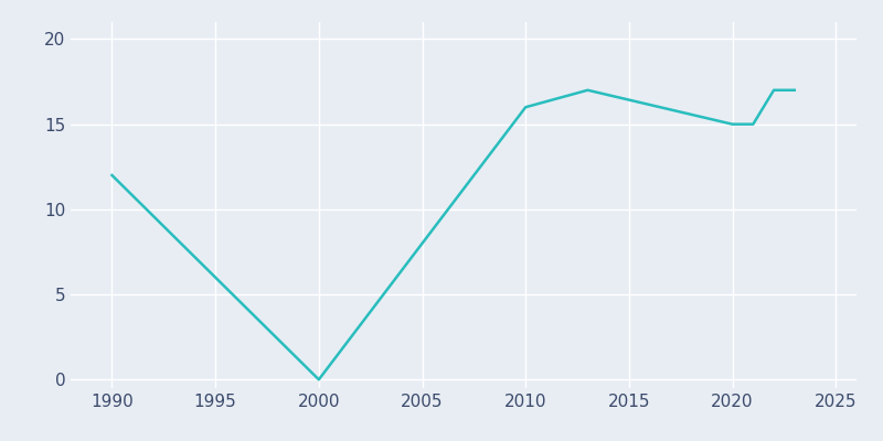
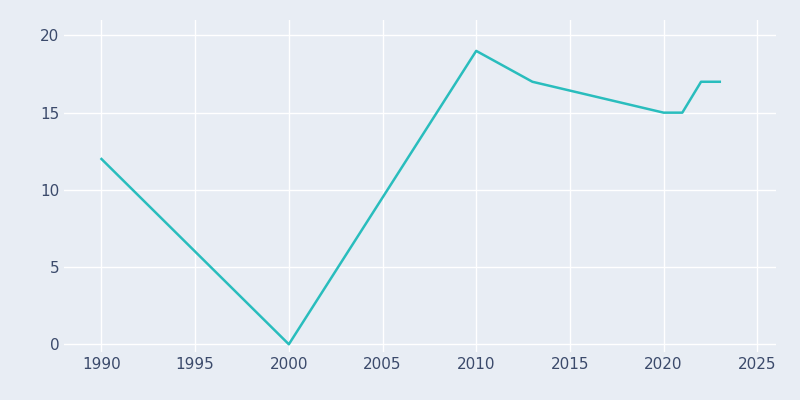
2010: 16 -> 19
